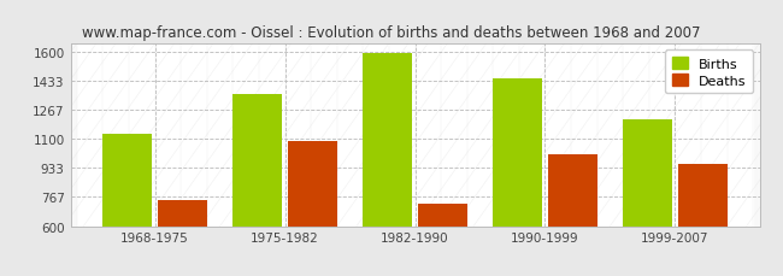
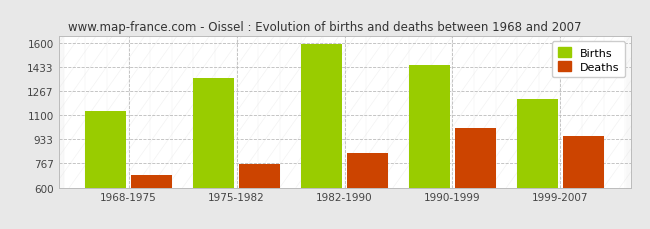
Deaths/1968-1975: 750 -> 690
Deaths/1975-1982: 1090 -> 760
Deaths/1982-1990: 730 -> 840
